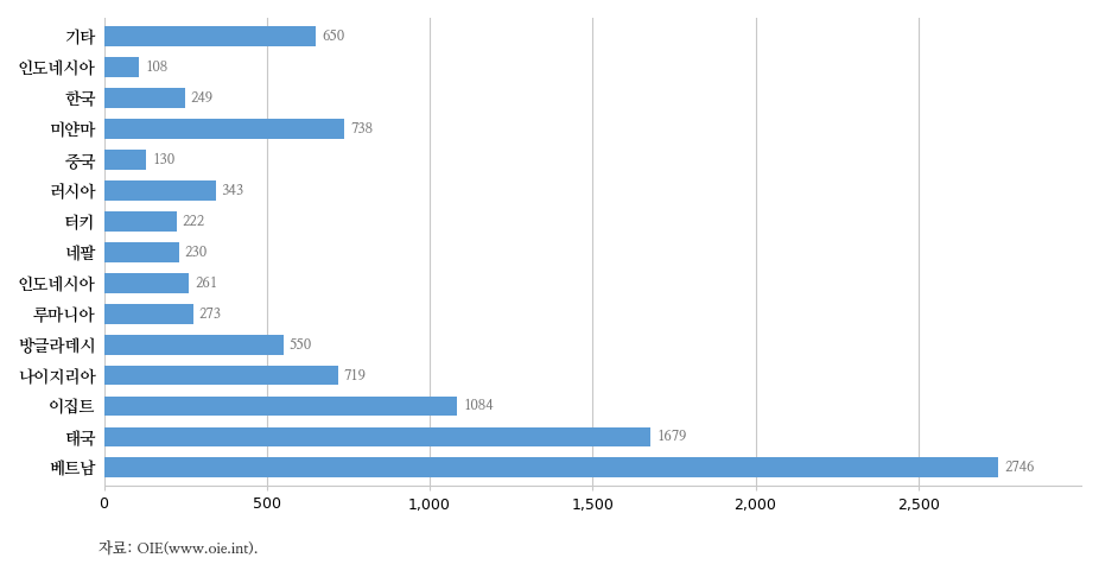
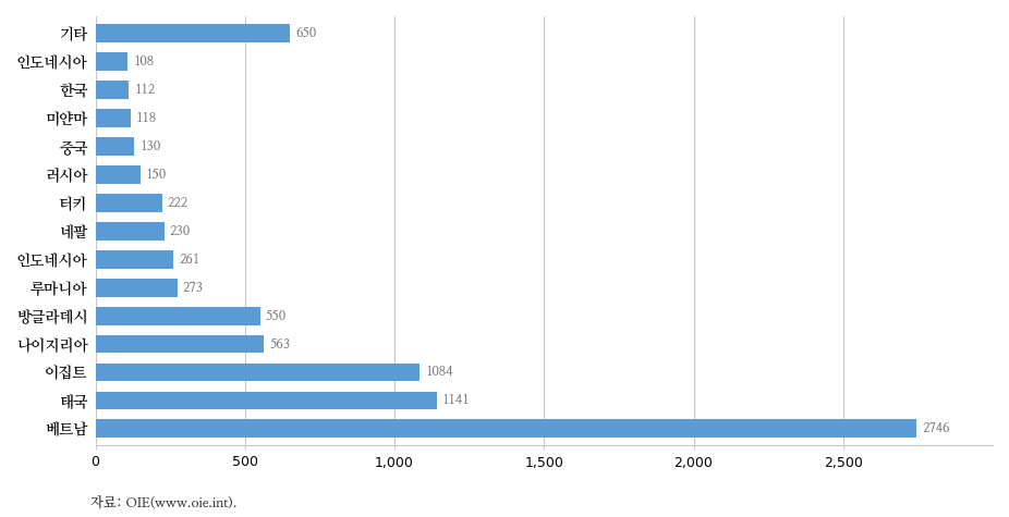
한국: 249 -> 112
미얀마: 738 -> 118
러시아: 343 -> 150
나이지리아: 719 -> 563
태국: 1679 -> 1141
